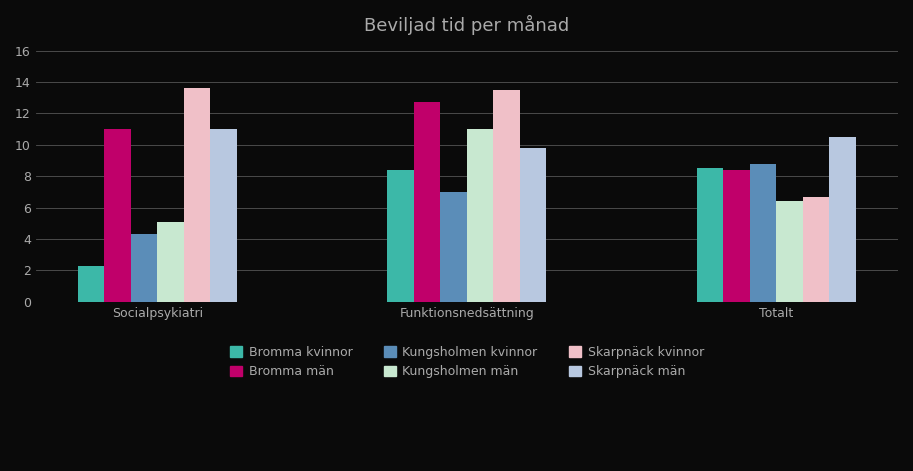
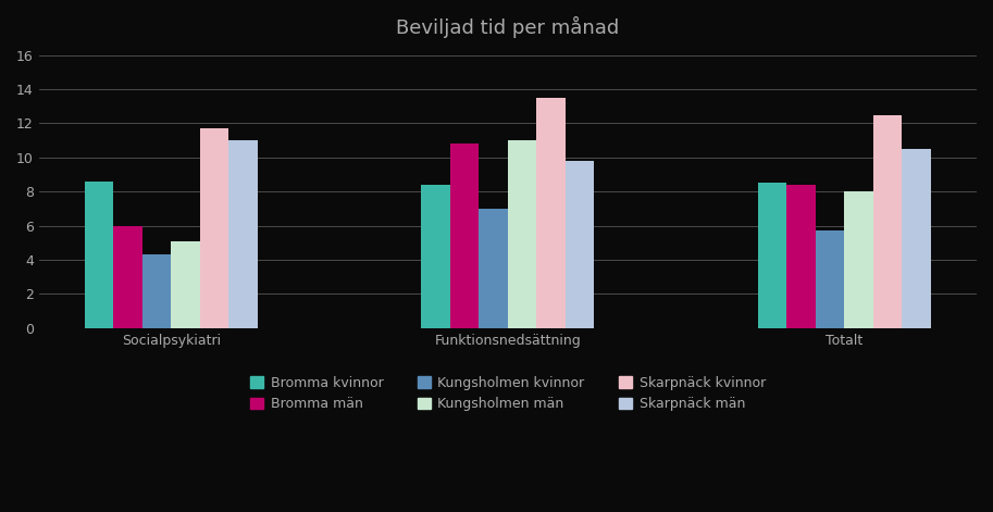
Bromma kvinnor/Socialpsykiatri: 2.3 -> 8.6
Bromma män/Socialpsykiatri: 11.0 -> 6.0
Skarpnäck kvinnor/Socialpsykiatri: 13.6 -> 11.7
Bromma män/Funktionsnedsättning: 12.7 -> 10.8
Kungsholmen kvinnor/Totalt: 8.8 -> 5.7
Kungsholmen män/Totalt: 6.4 -> 8.0
Skarpnäck kvinnor/Totalt: 6.7 -> 12.5
